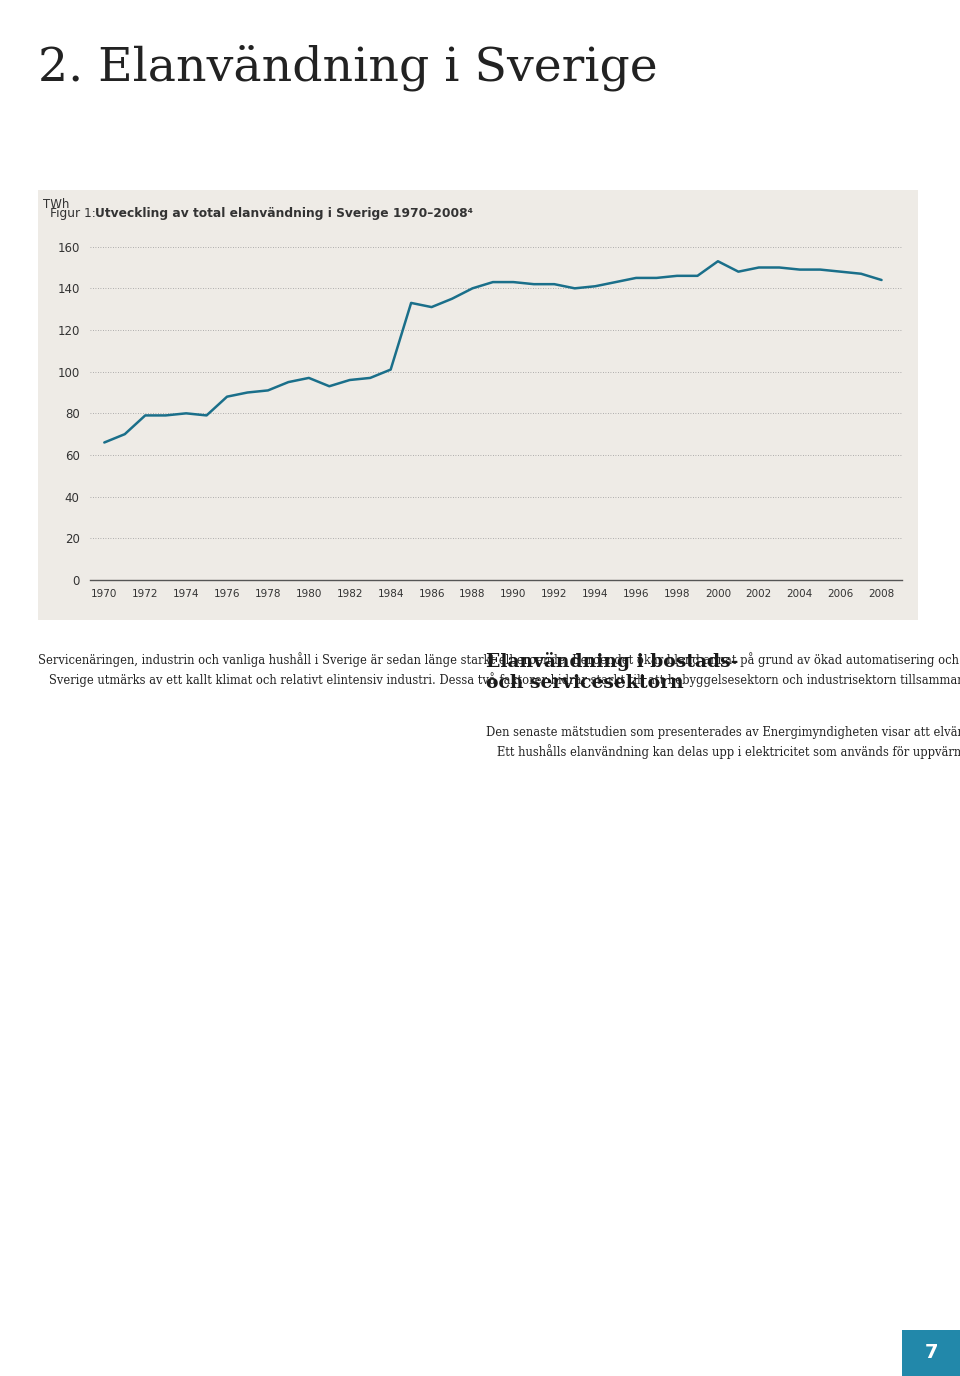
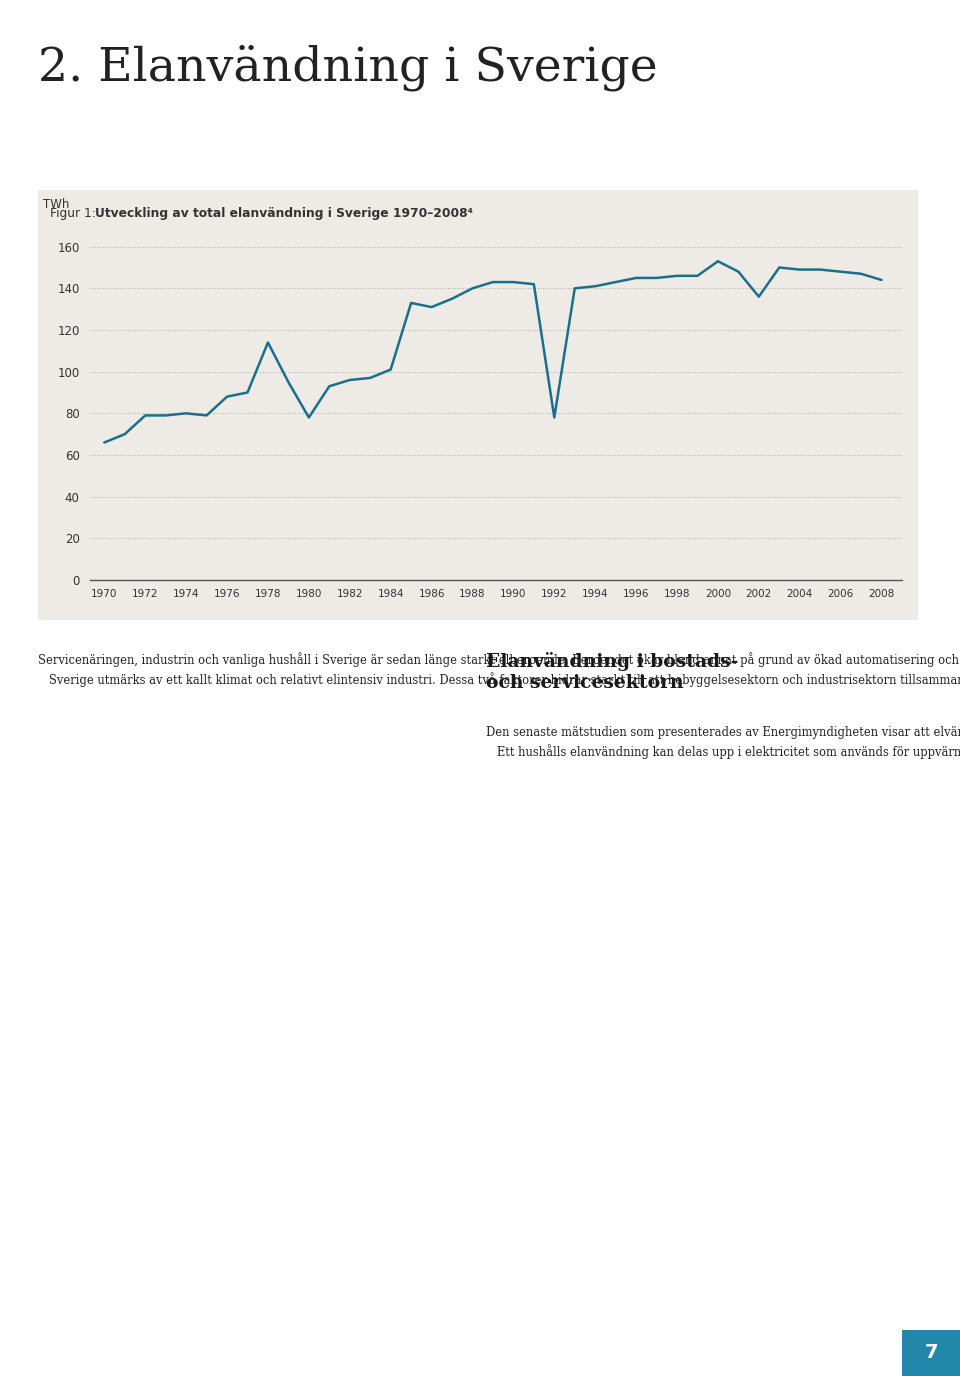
1978: 91 -> 114
1980: 97 -> 78
1992: 142 -> 78
2002: 150 -> 136
